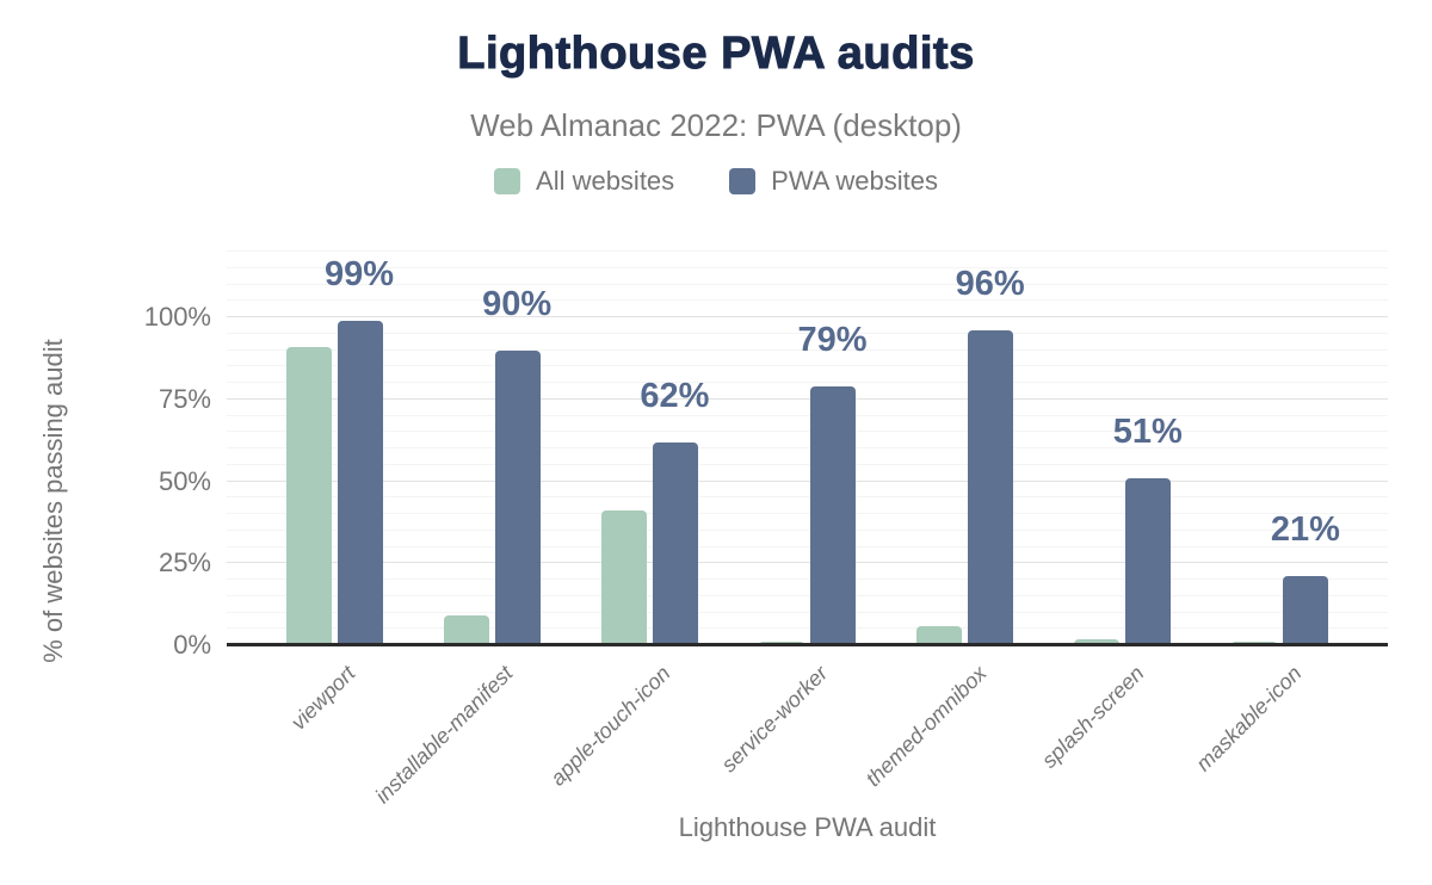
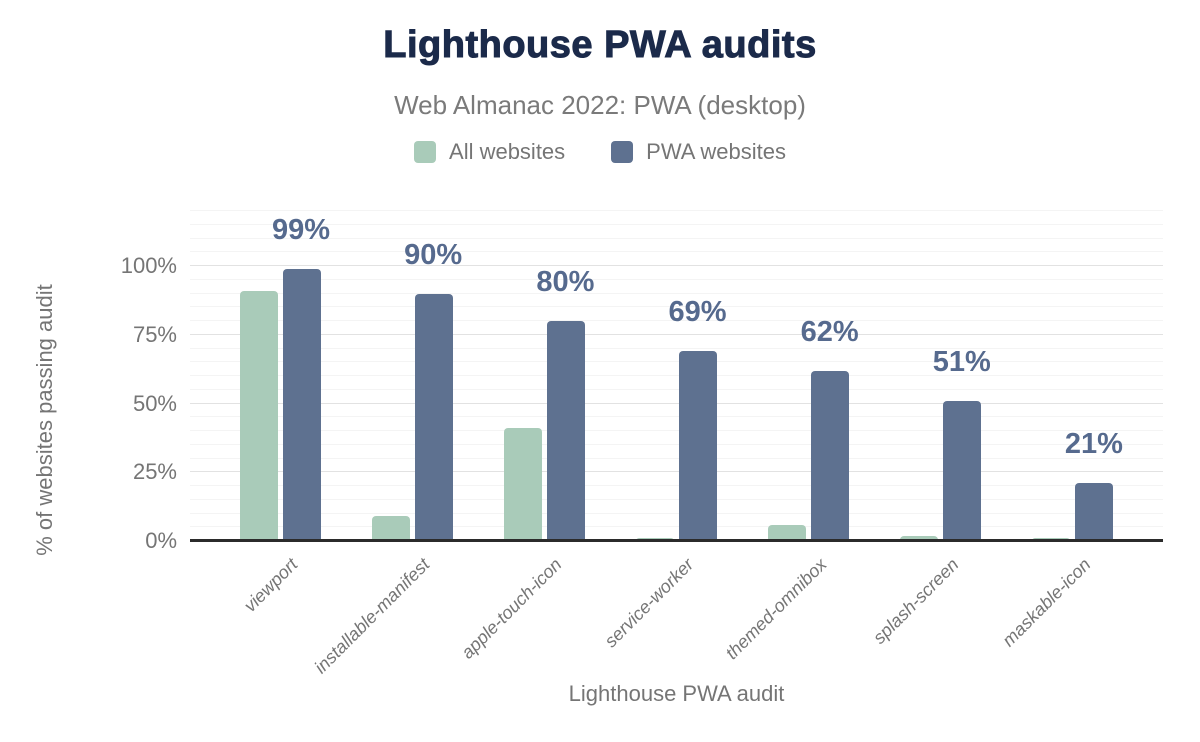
PWA websites/apple-touch-icon: 62% -> 80%
PWA websites/service-worker: 79% -> 69%
PWA websites/themed-omnibox: 96% -> 62%
